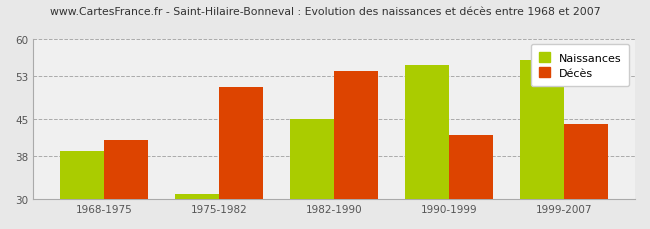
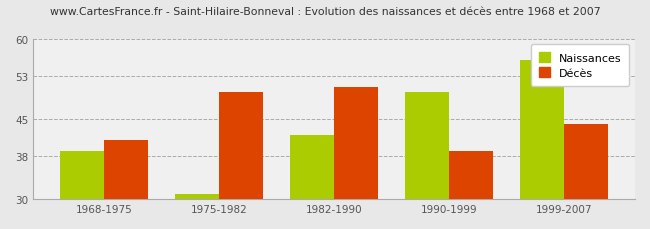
Décès/1975-1982: 51 -> 50
Naissances/1982-1990: 45 -> 42
Décès/1982-1990: 54 -> 51
Naissances/1990-1999: 55 -> 50
Décès/1990-1999: 42 -> 39
